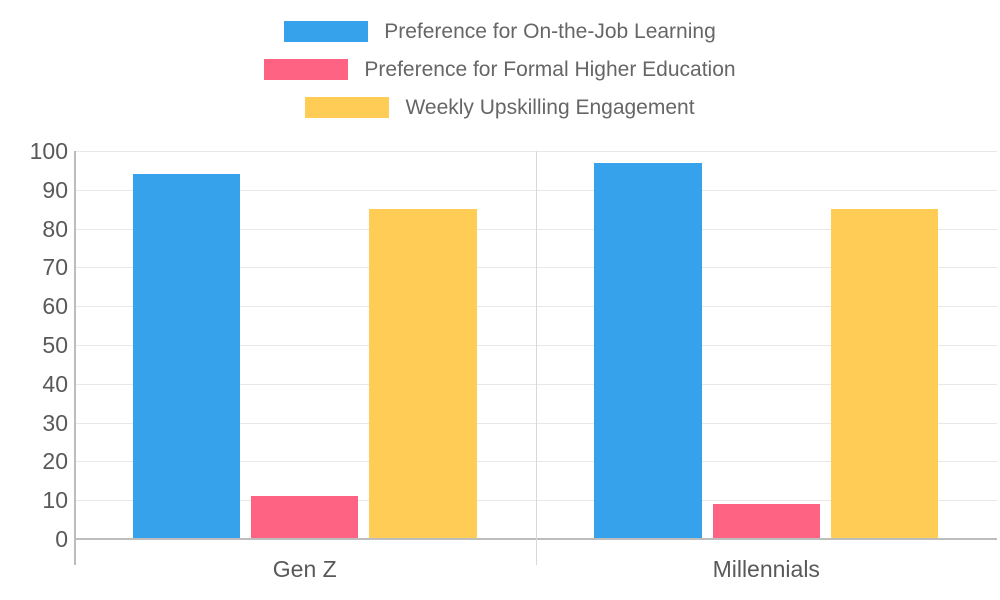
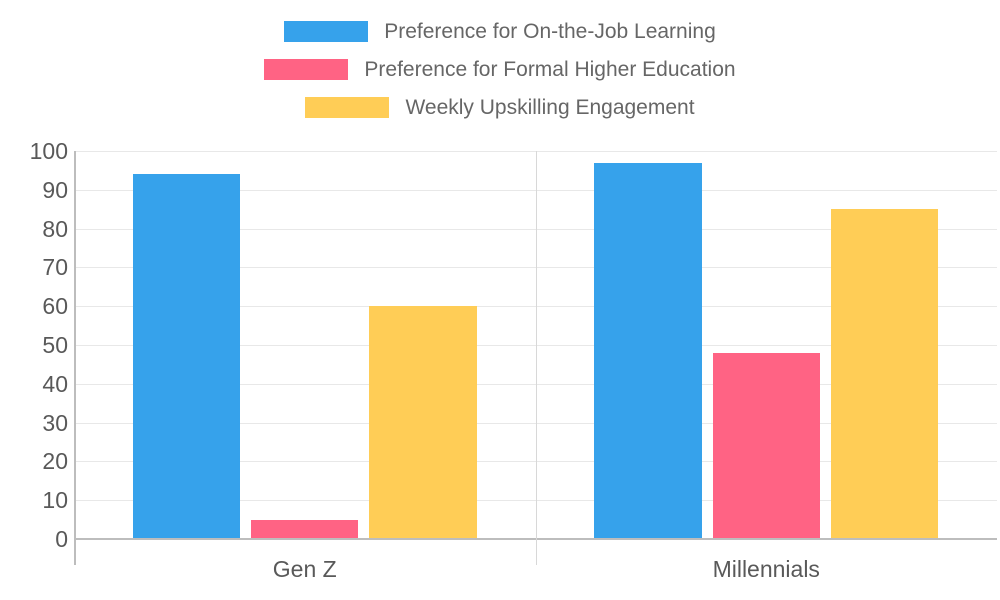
Preference for Formal Higher Education/Gen Z: 11 -> 5
Weekly Upskilling Engagement/Gen Z: 85 -> 60
Preference for Formal Higher Education/Millennials: 9 -> 48
